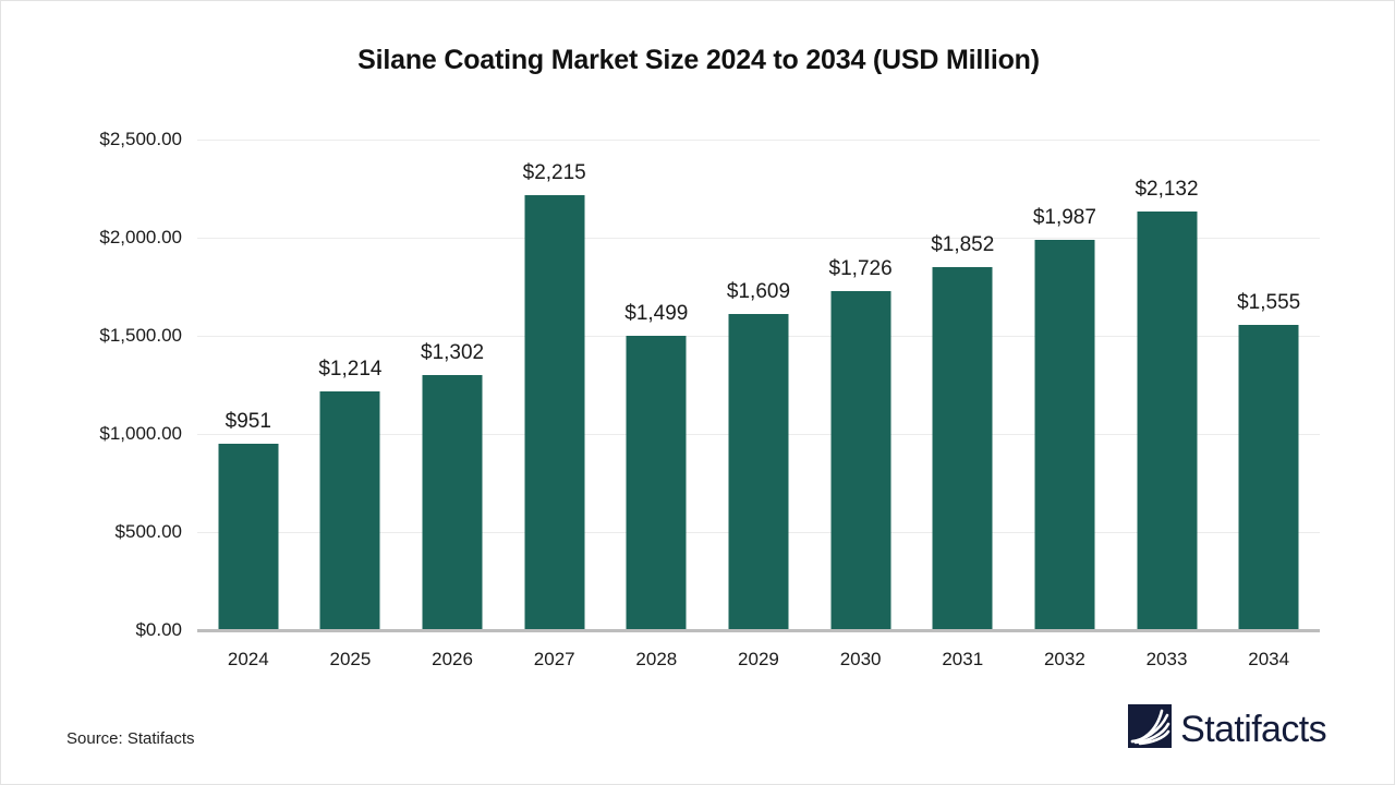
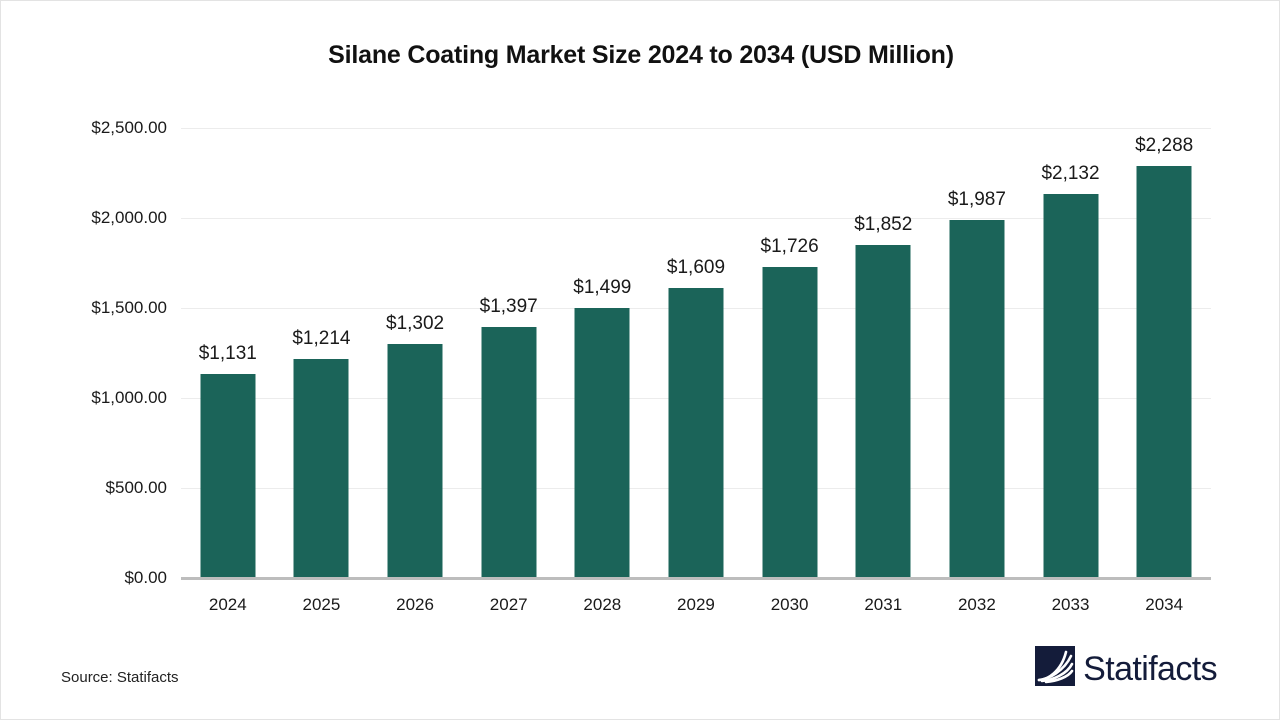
2024: $951 -> $1,131
2027: $2,215 -> $1,397
2034: $1,555 -> $2,288
